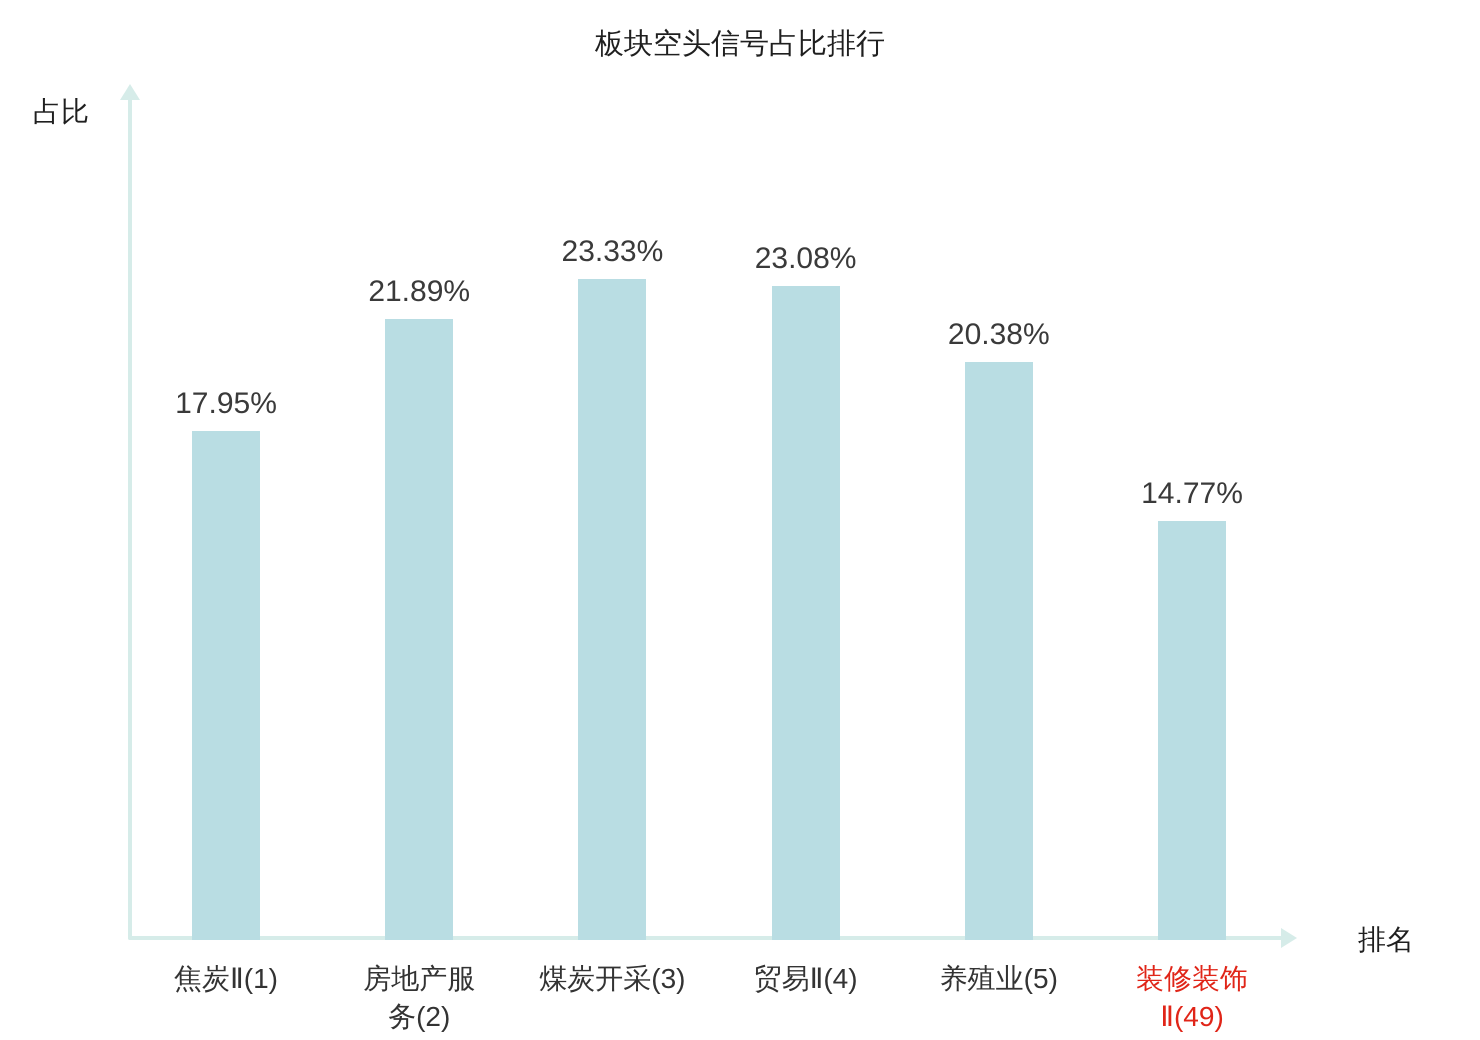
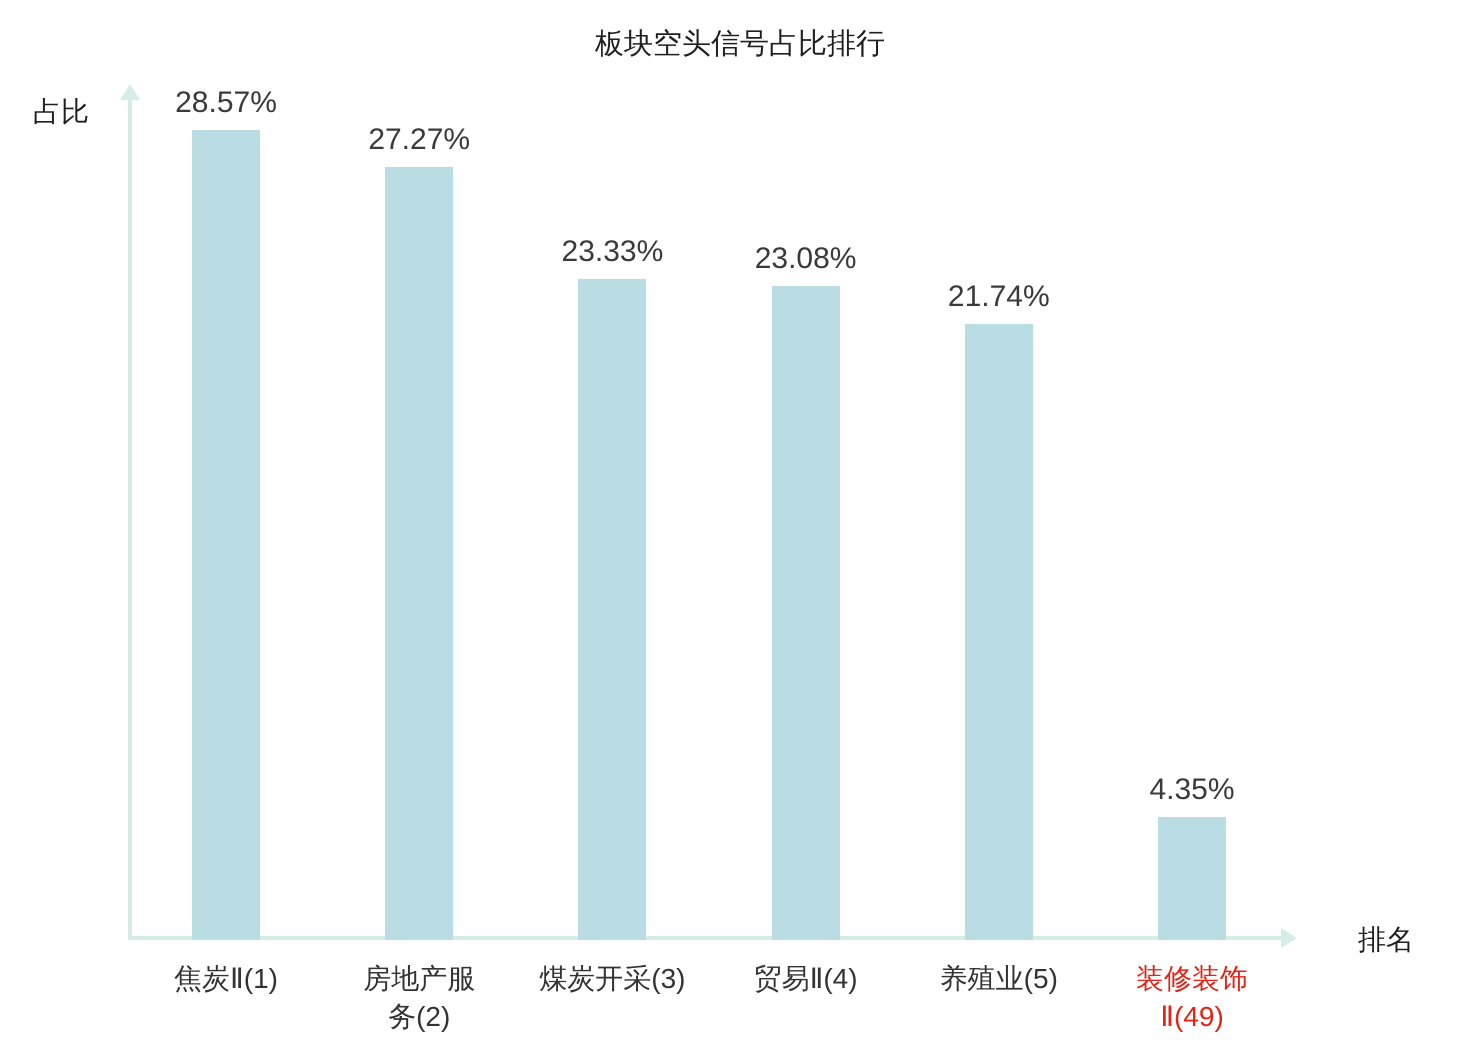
焦炭Ⅱ(1): 17.95% -> 28.57%
房地产服 务(2): 21.89% -> 27.27%
养殖业(5): 20.38% -> 21.74%
装修装饰 Ⅱ(49): 14.77% -> 4.35%
